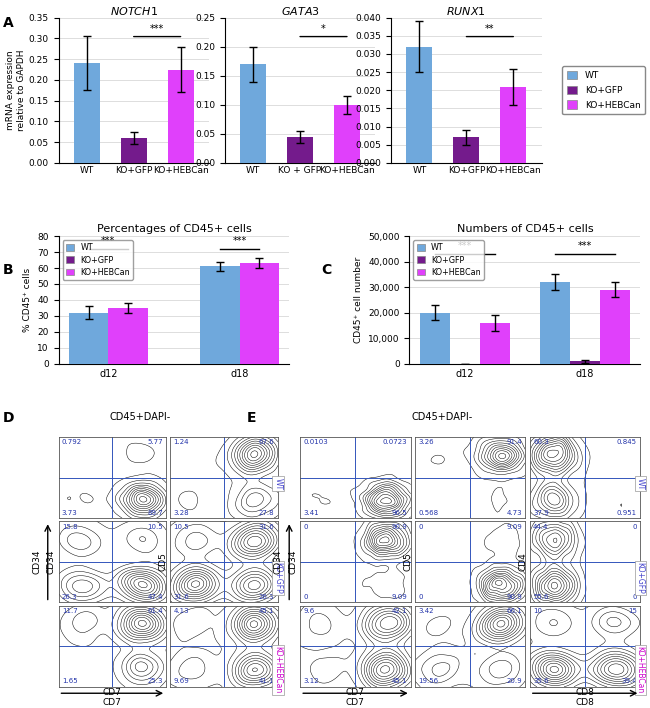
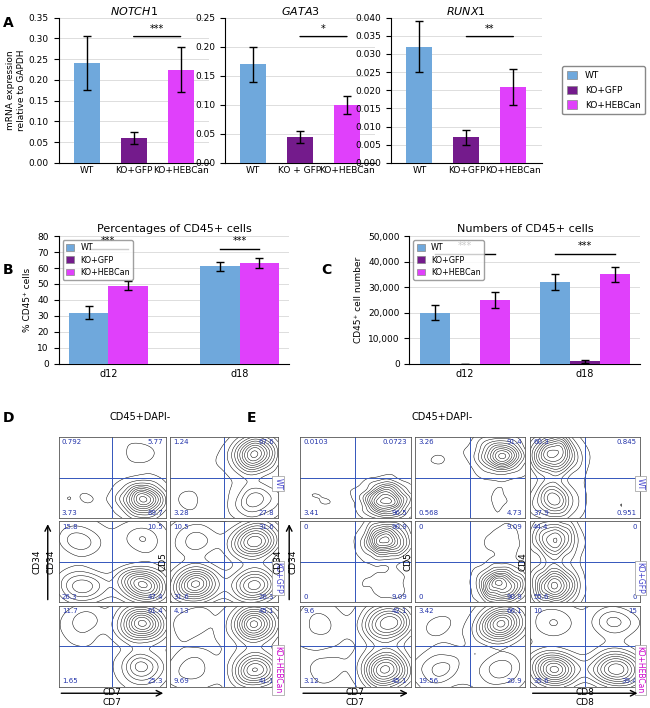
Percentages of CD45+ cells/KO+HEBCan/d12: 35 -> 49
Numbers of CD45+ cells/KO+HEBCan/d12: 16,000 -> 25,000
Numbers of CD45+ cells/KO+HEBCan/d18: 29,000 -> 35,000
